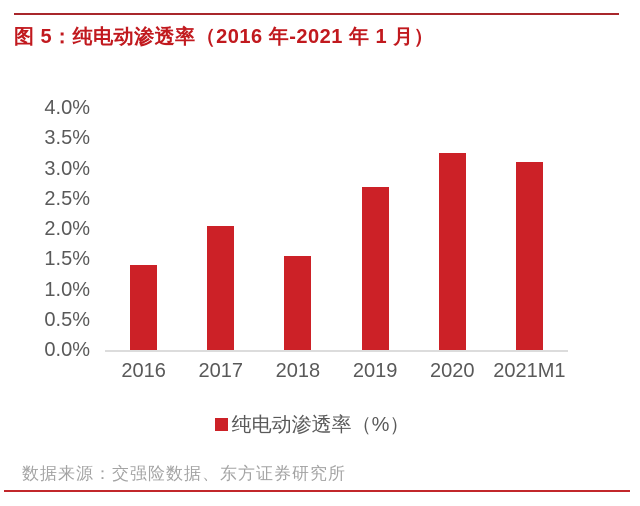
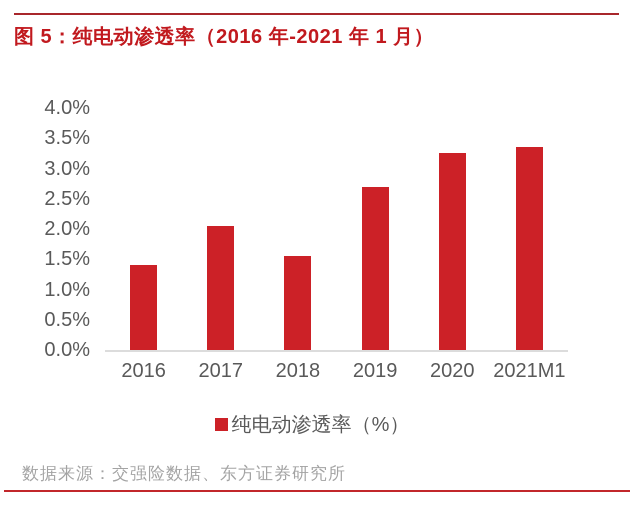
2021M1: 3.1% -> 3.4%
